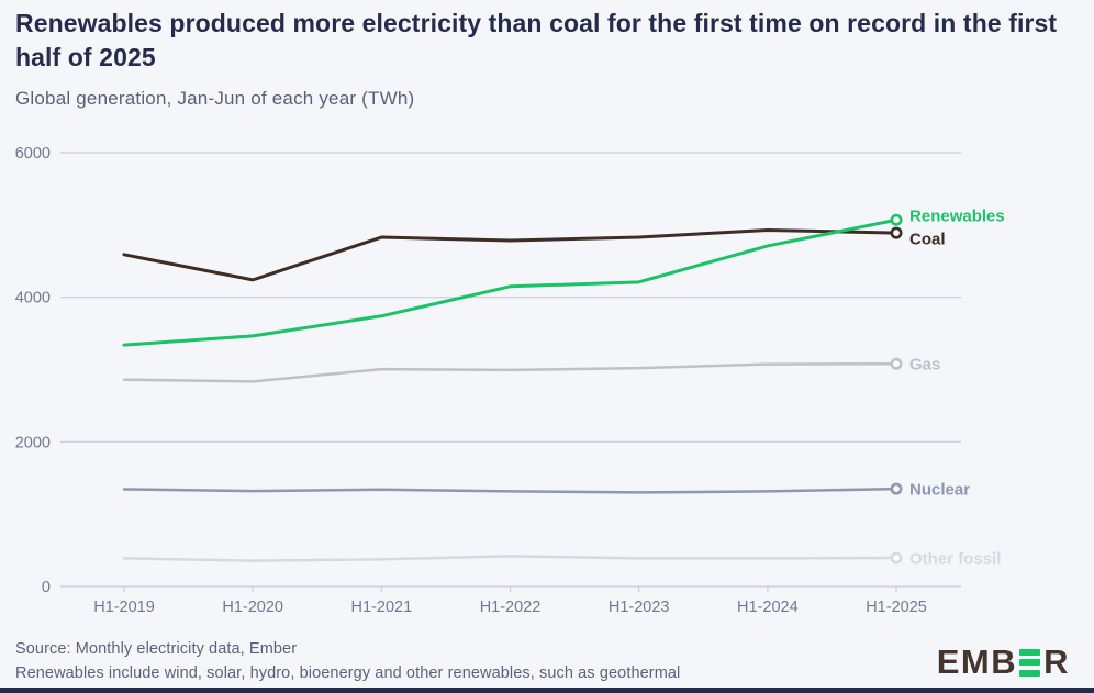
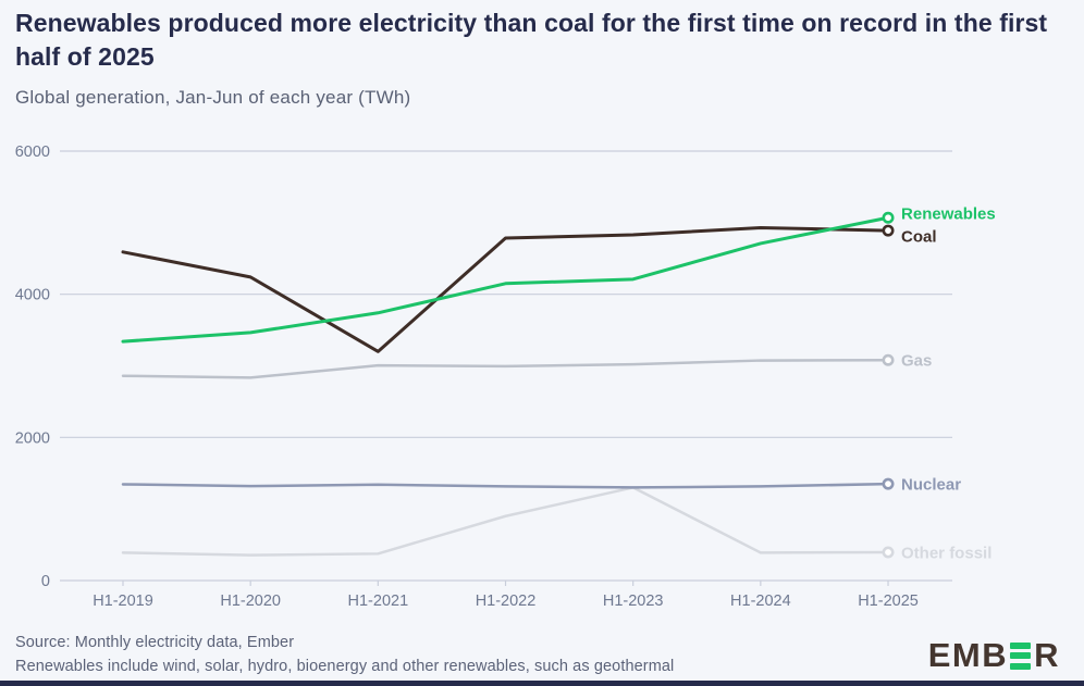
Coal/H1-2021: 4800 -> 3200
Other fossil/H1-2022: 400 -> 900
Other fossil/H1-2023: 400 -> 1300
